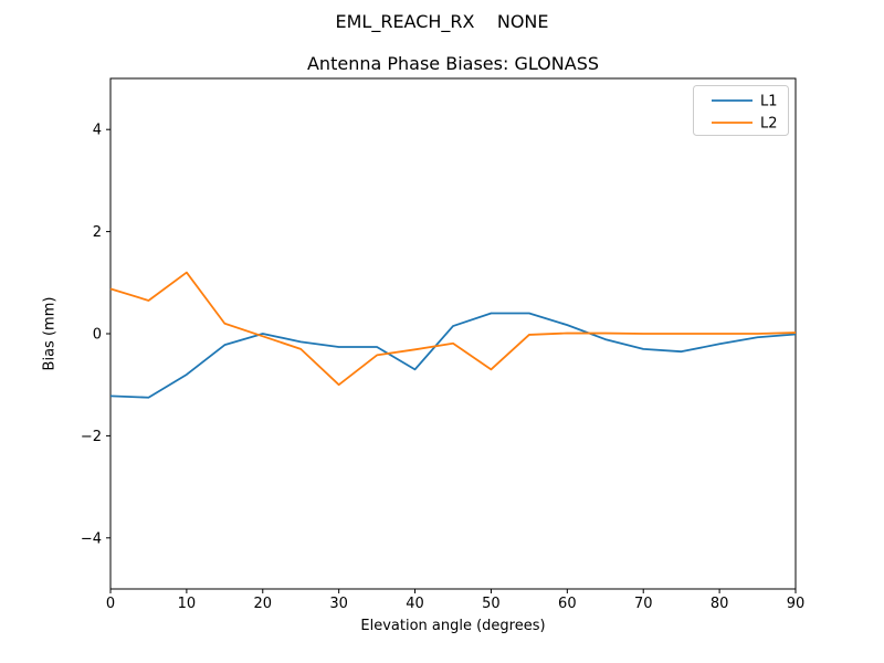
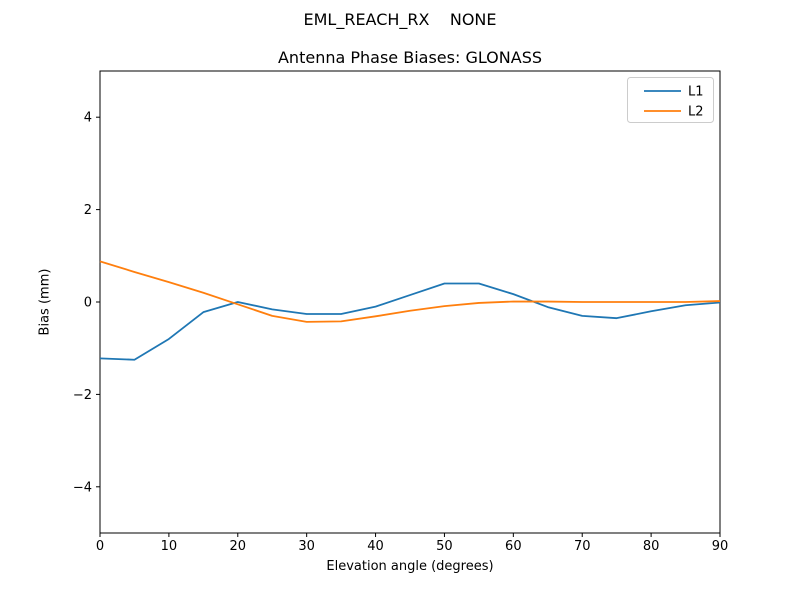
L2/10: 1.2 -> 0.4
L2/30: -1.0 -> -0.4
L1/40: -0.7 -> -0.1
L2/50: -0.7 -> -0.1
